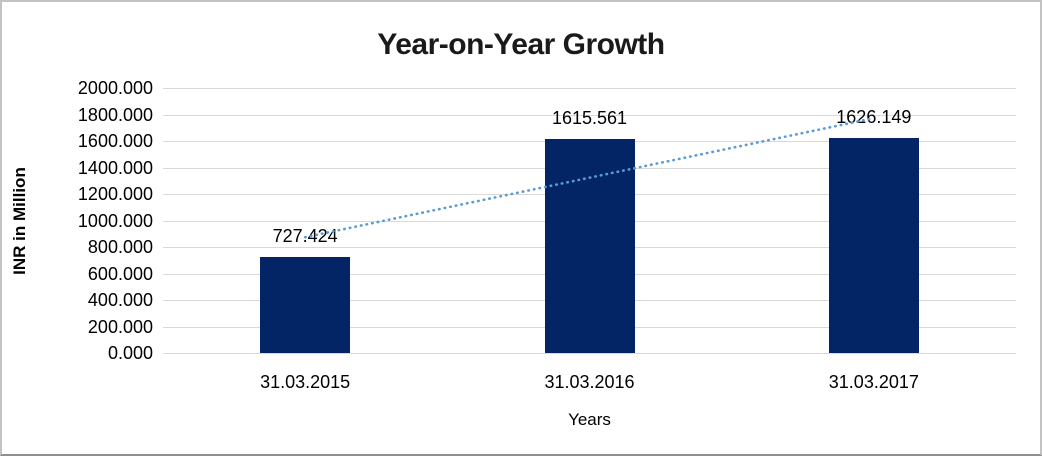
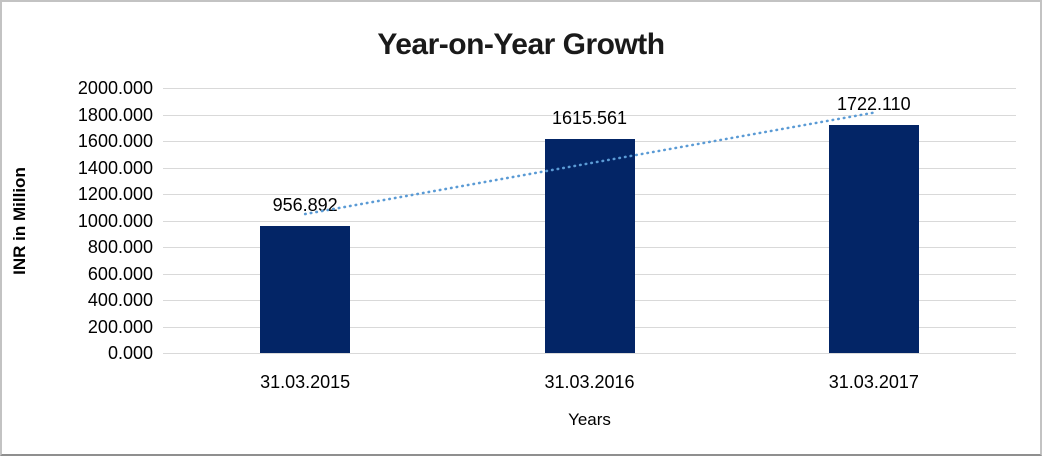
31.03.2015: 727.424 -> 956.892
31.03.2017: 1626.149 -> 1722.110
